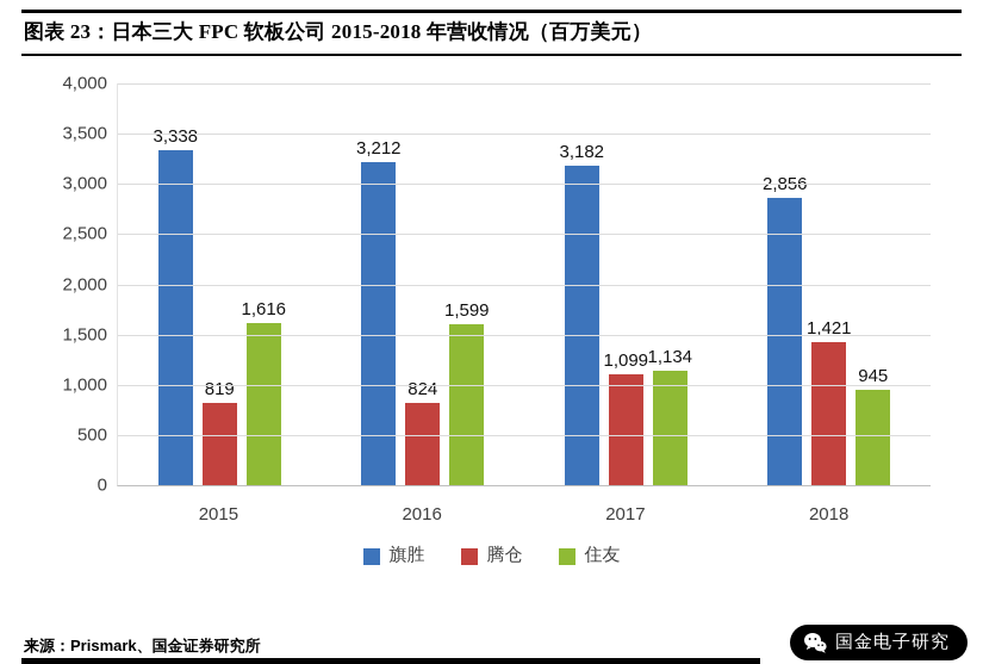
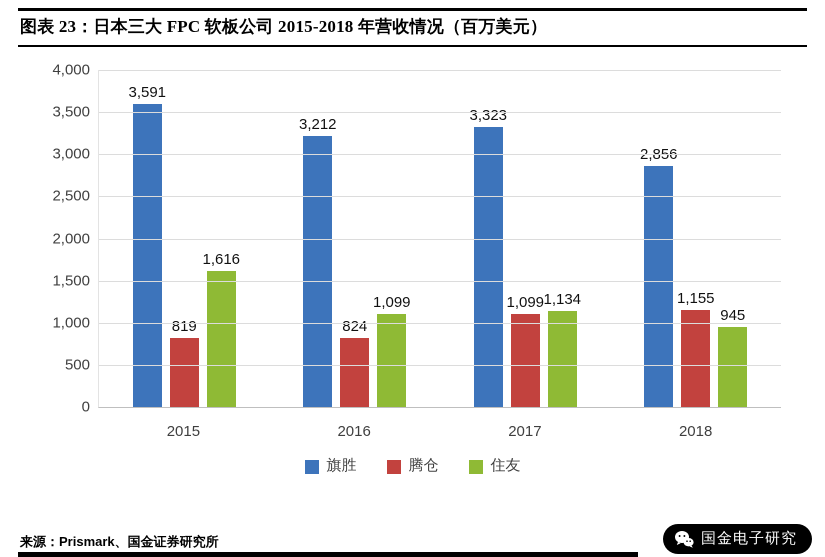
旗胜/2015: 3,338 -> 3,591
住友/2016: 1,599 -> 1,099
旗胜/2017: 3,182 -> 3,323
腾仓/2018: 1,421 -> 1,155
